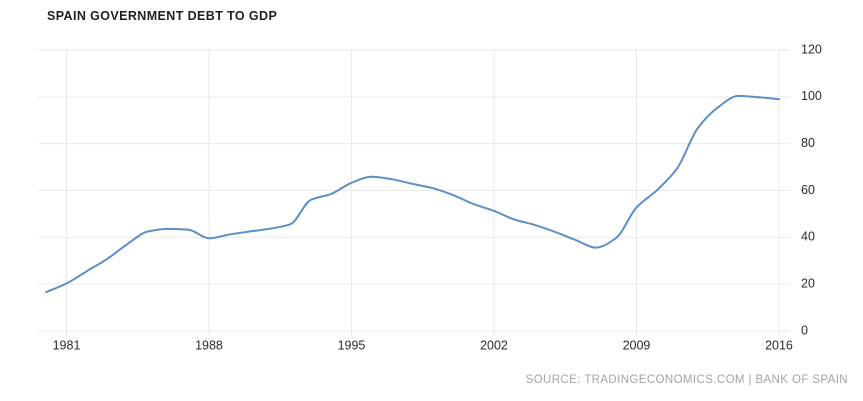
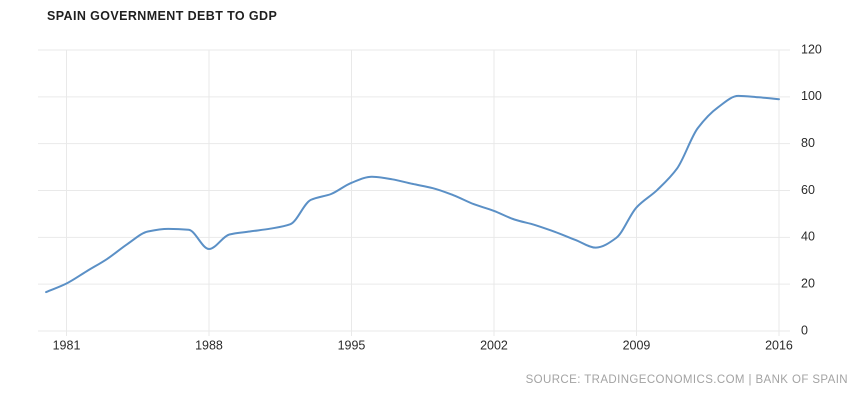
1988: 40 -> 35
